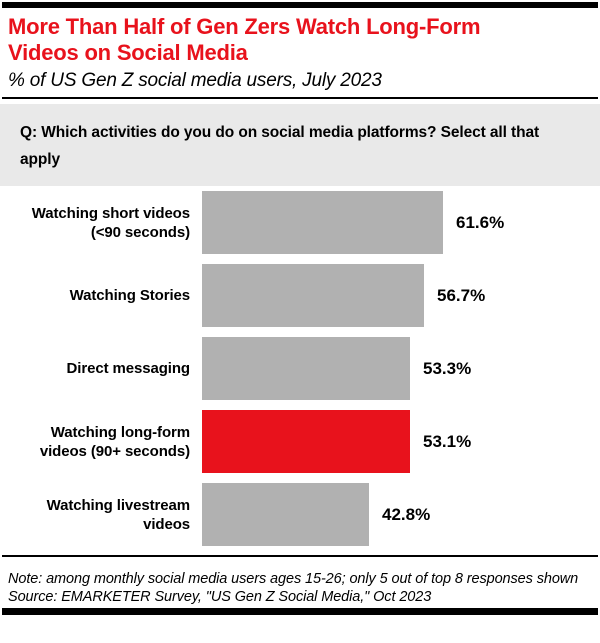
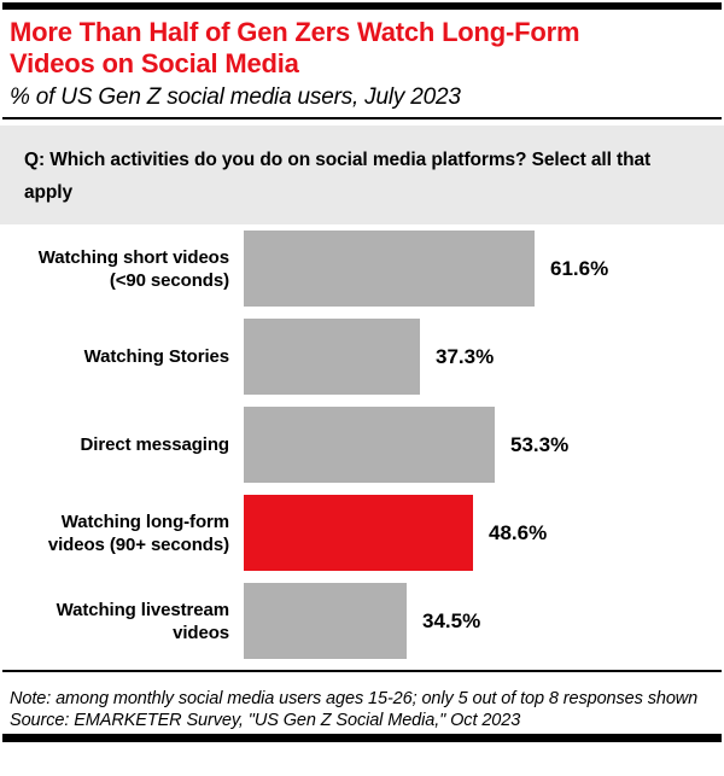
Watching Stories: 56.7% -> 37.3%
Watching long-form videos (90+ seconds): 53.1% -> 48.6%
Watching livestream videos: 42.8% -> 34.5%
